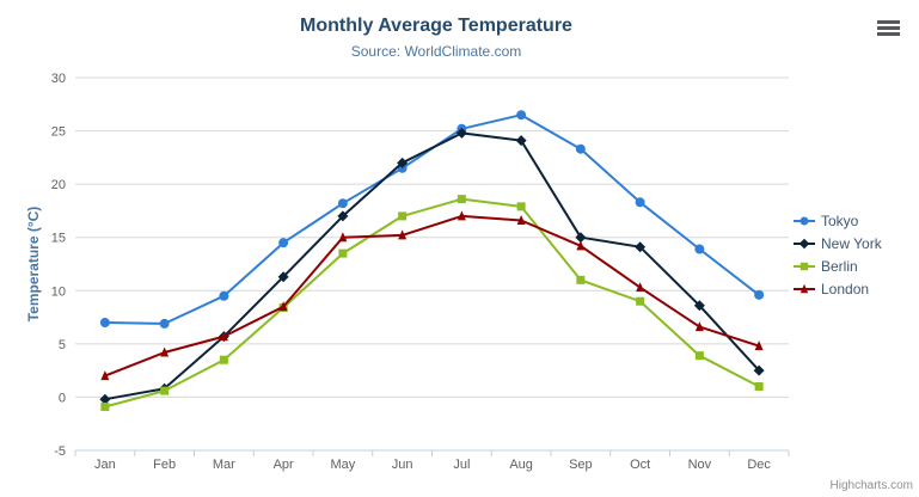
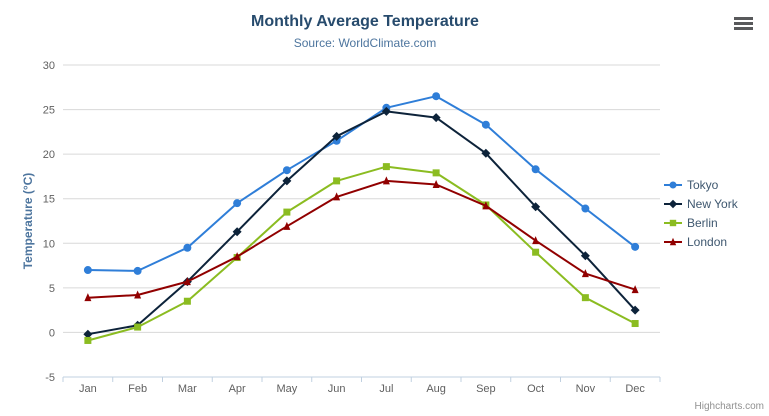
London/Jan: 2 -> 4
London/May: 15 -> 12
New York/Sep: 15 -> 20
Berlin/Sep: 11 -> 14
